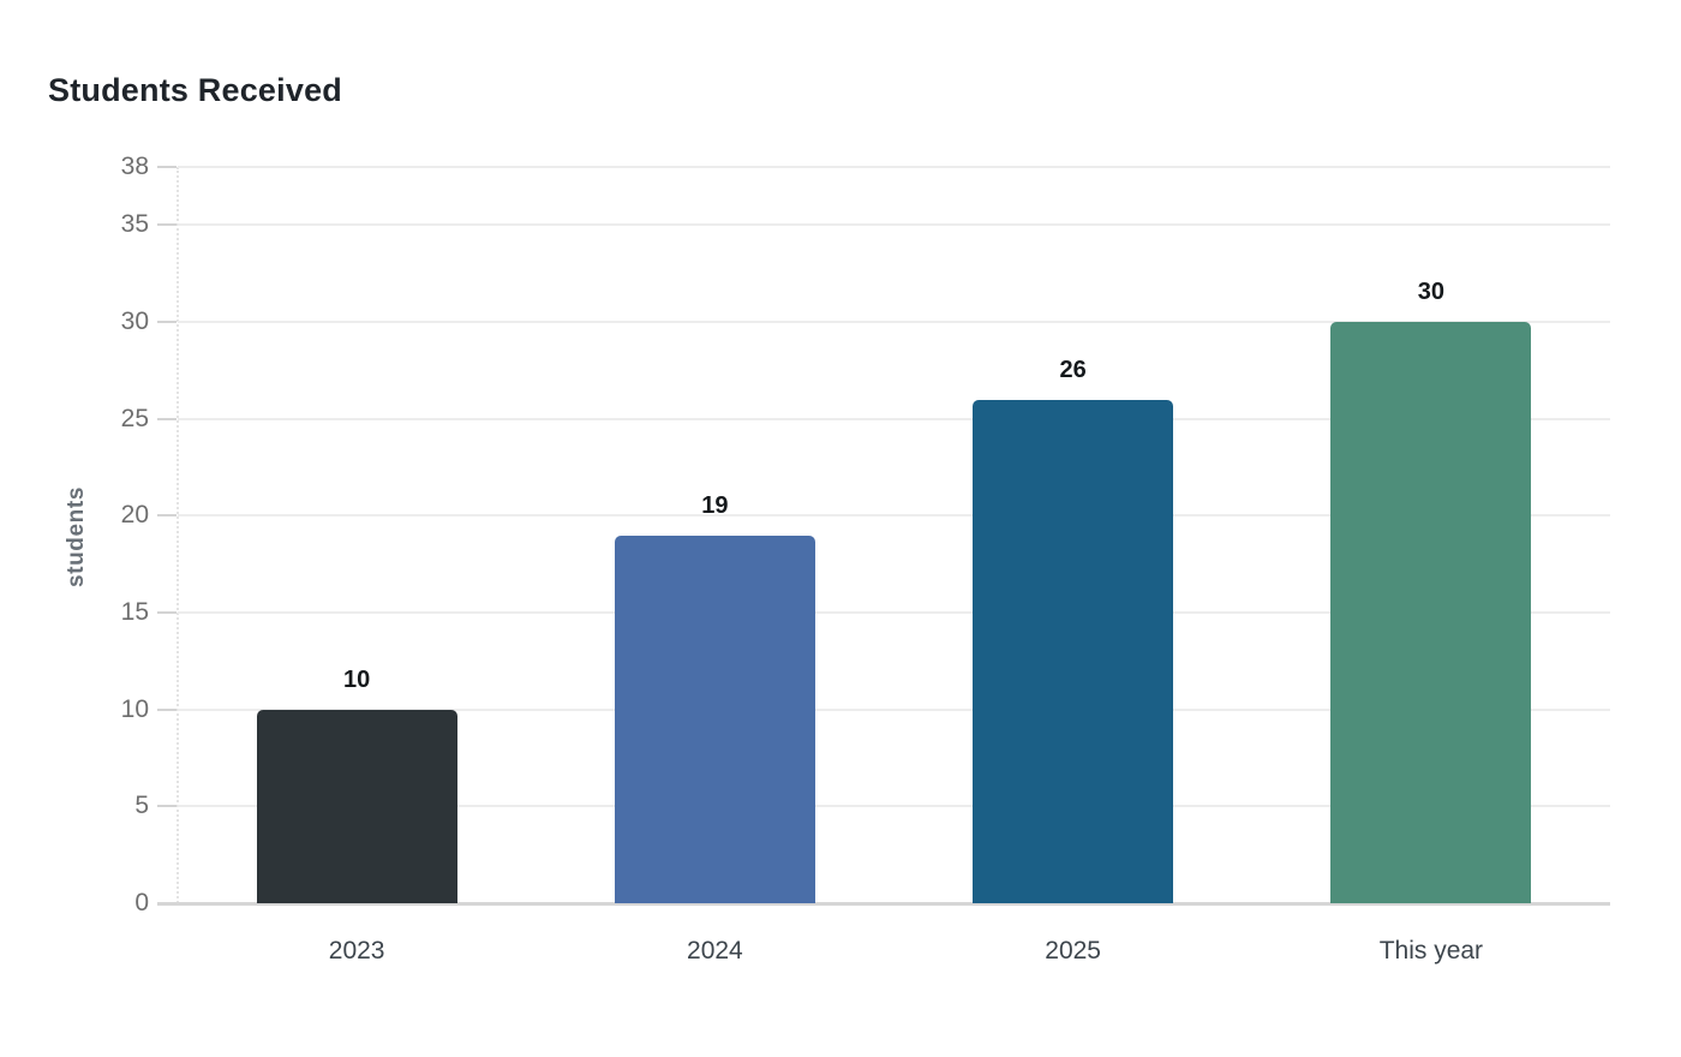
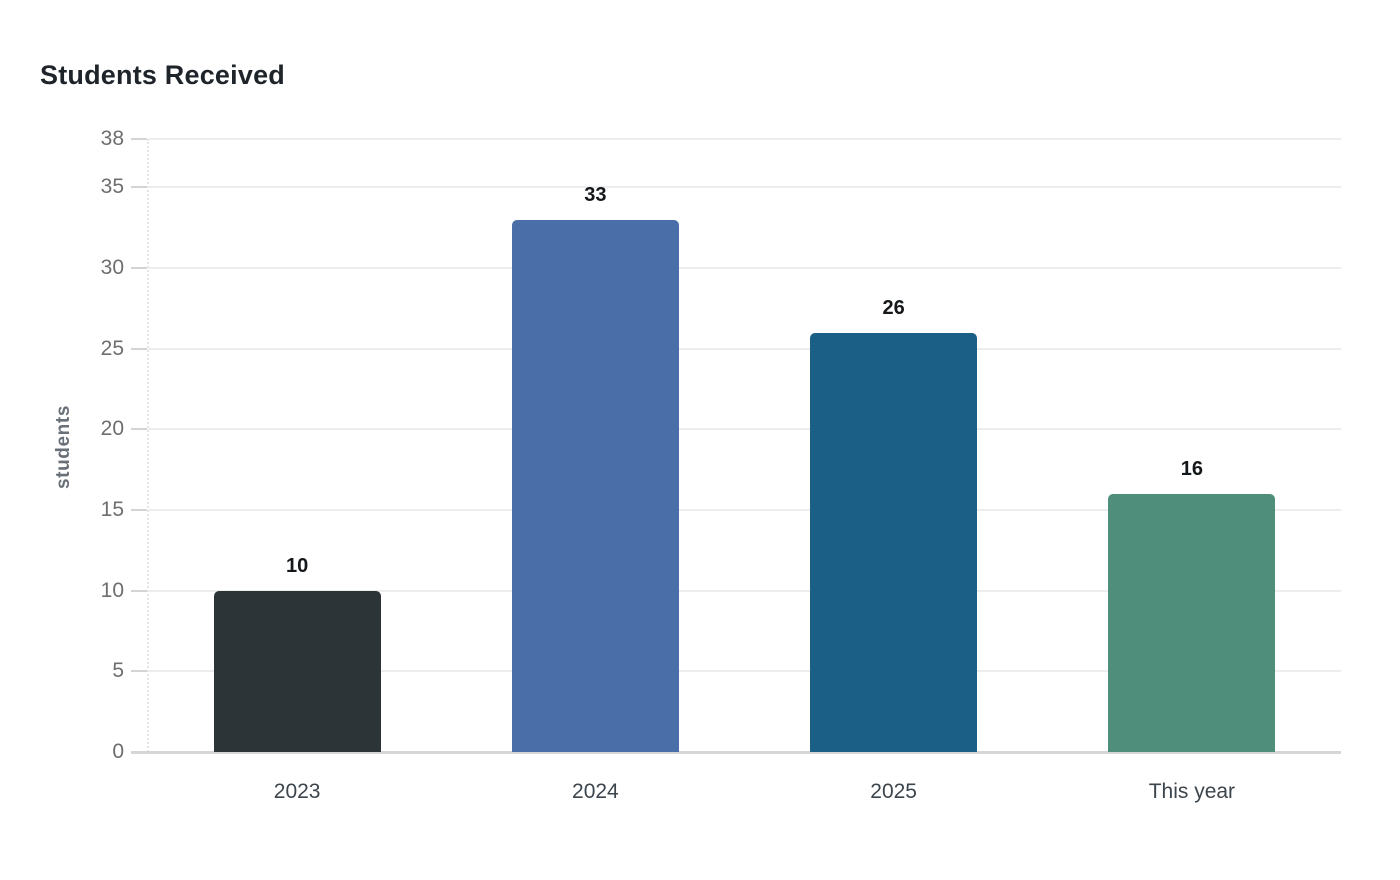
2024: 19 -> 33
This year: 30 -> 16
